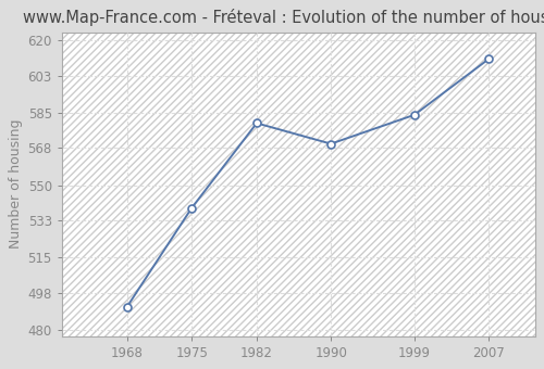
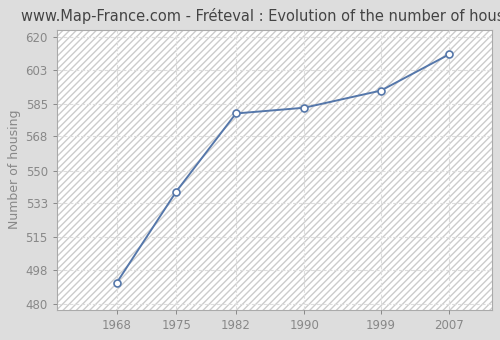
1990: 570 -> 583
1999: 584 -> 592
